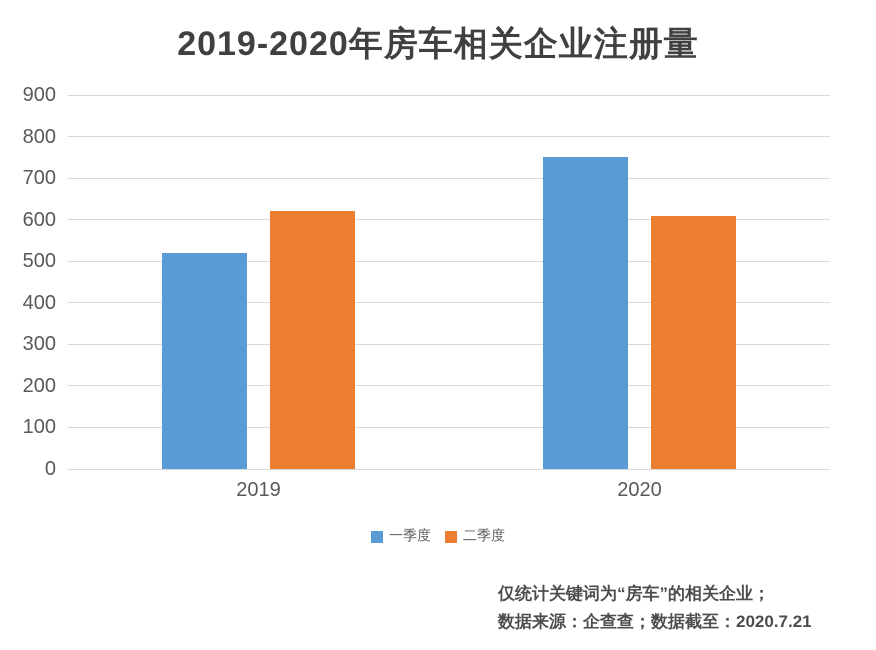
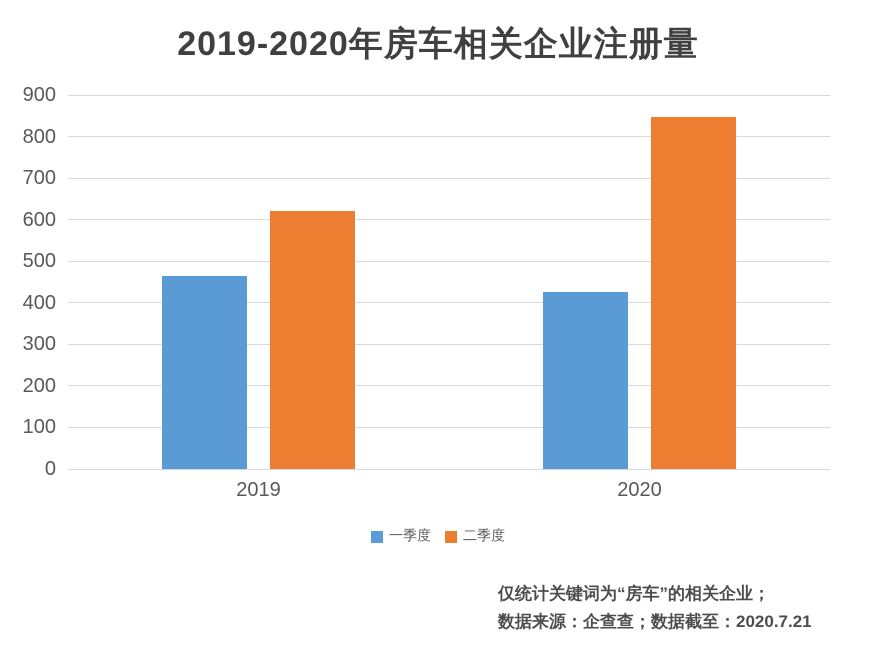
一季度/2019: 520 -> 460
一季度/2020: 750 -> 420
二季度/2020: 610 -> 850
